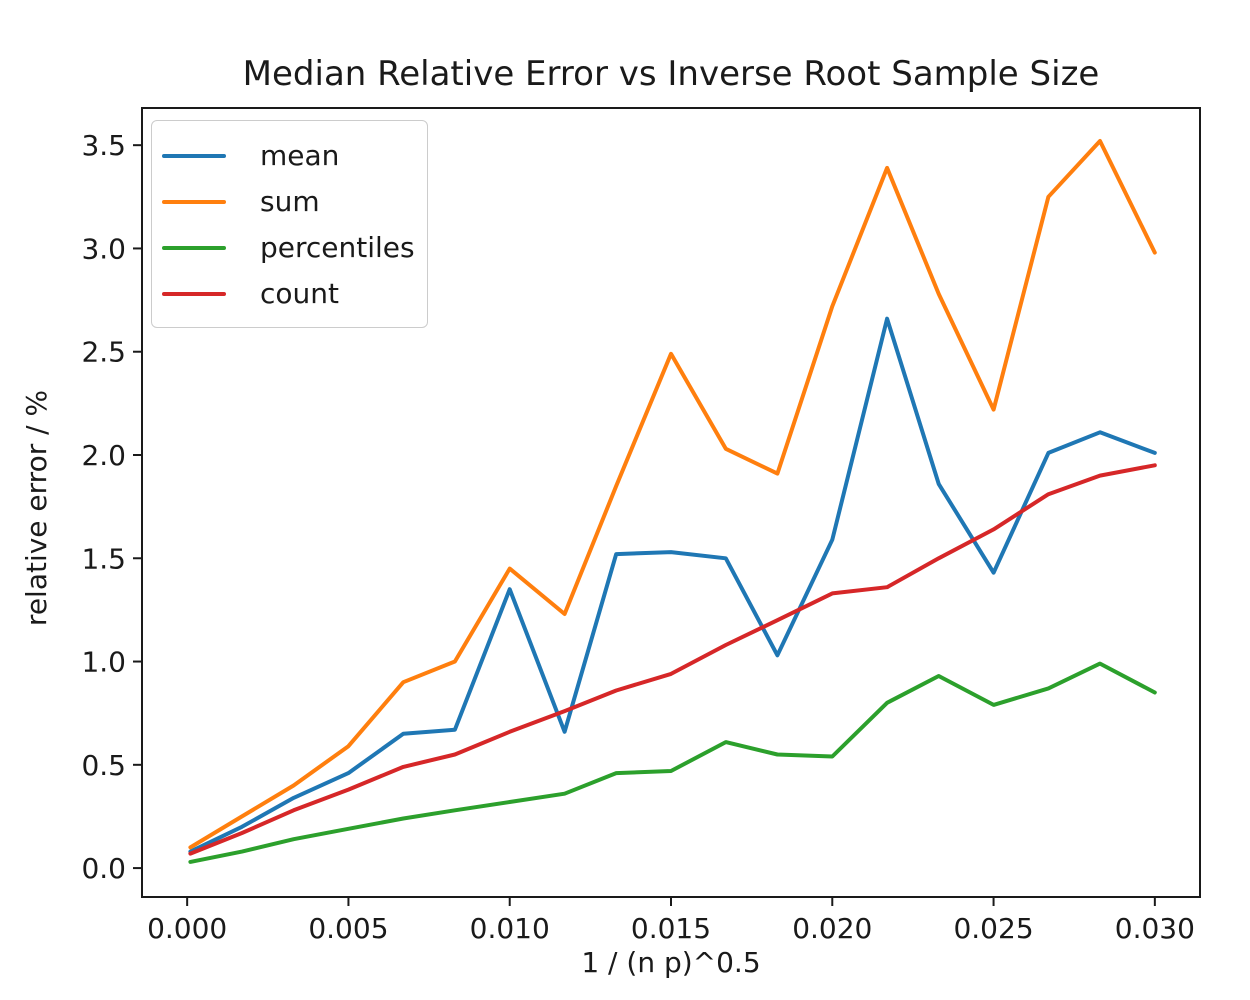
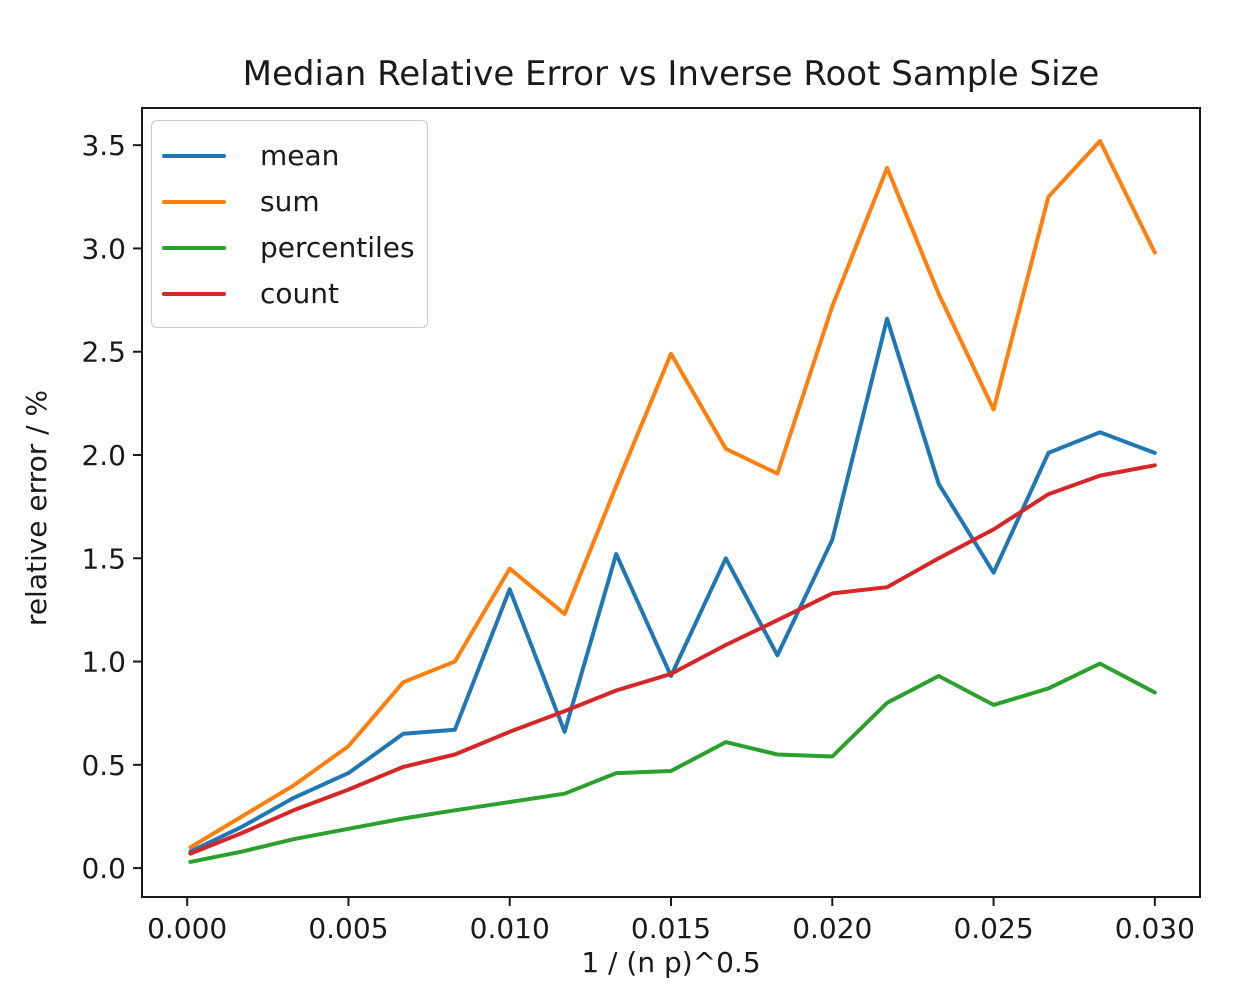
mean/0.015: 1.53 -> 0.93
